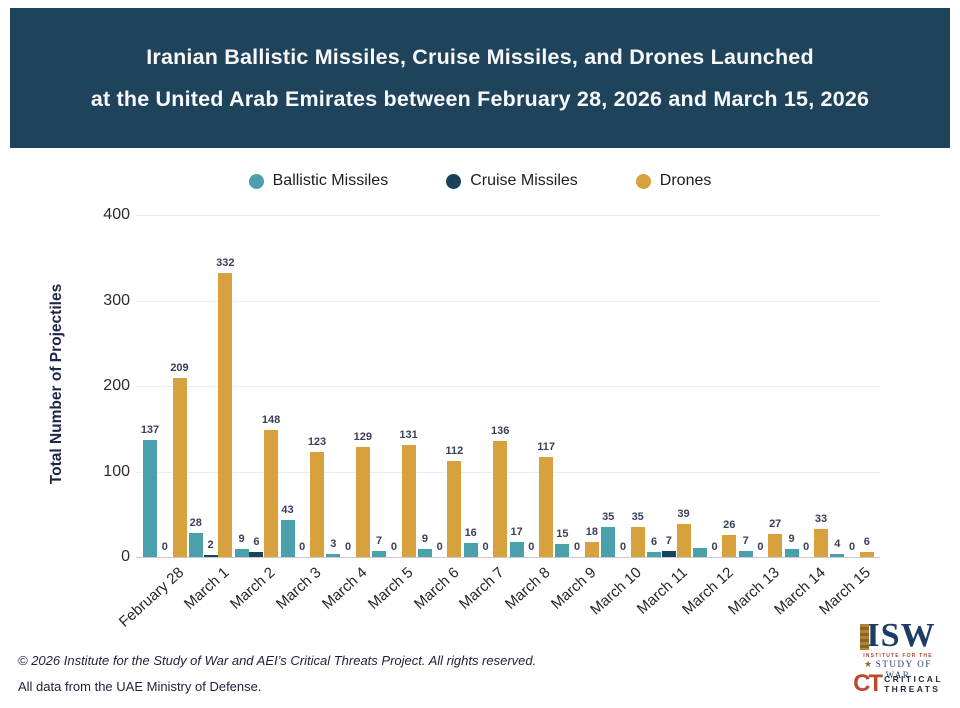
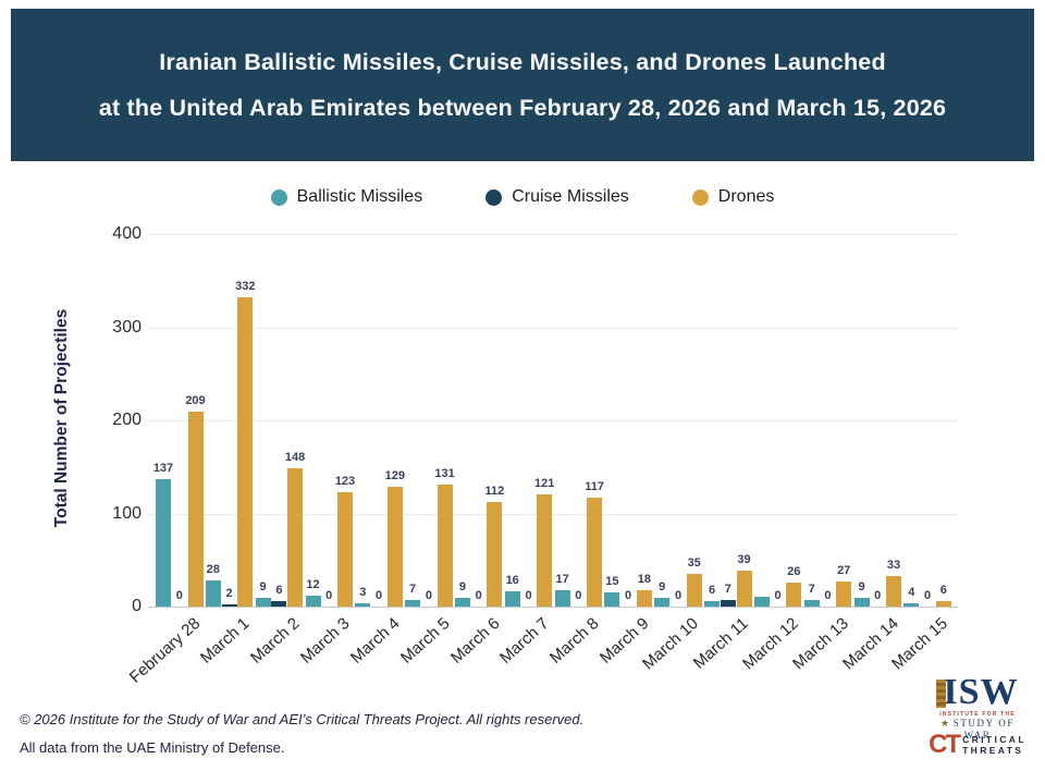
Ballistic Missiles/March 3: 43 -> 12
Drones/March 7: 136 -> 121
Ballistic Missiles/March 10: 35 -> 9
